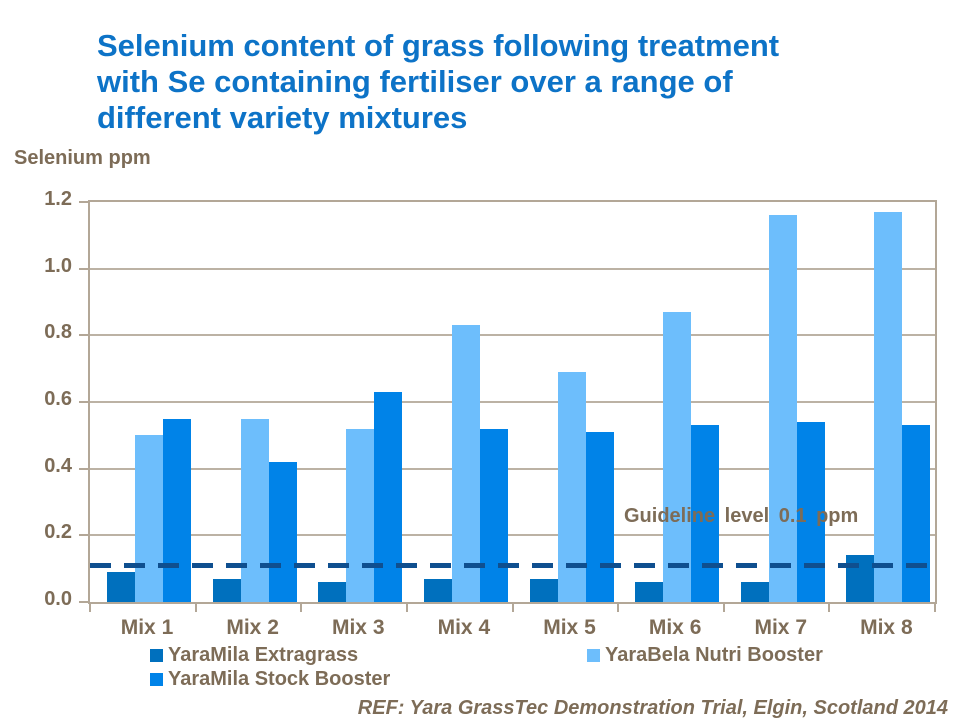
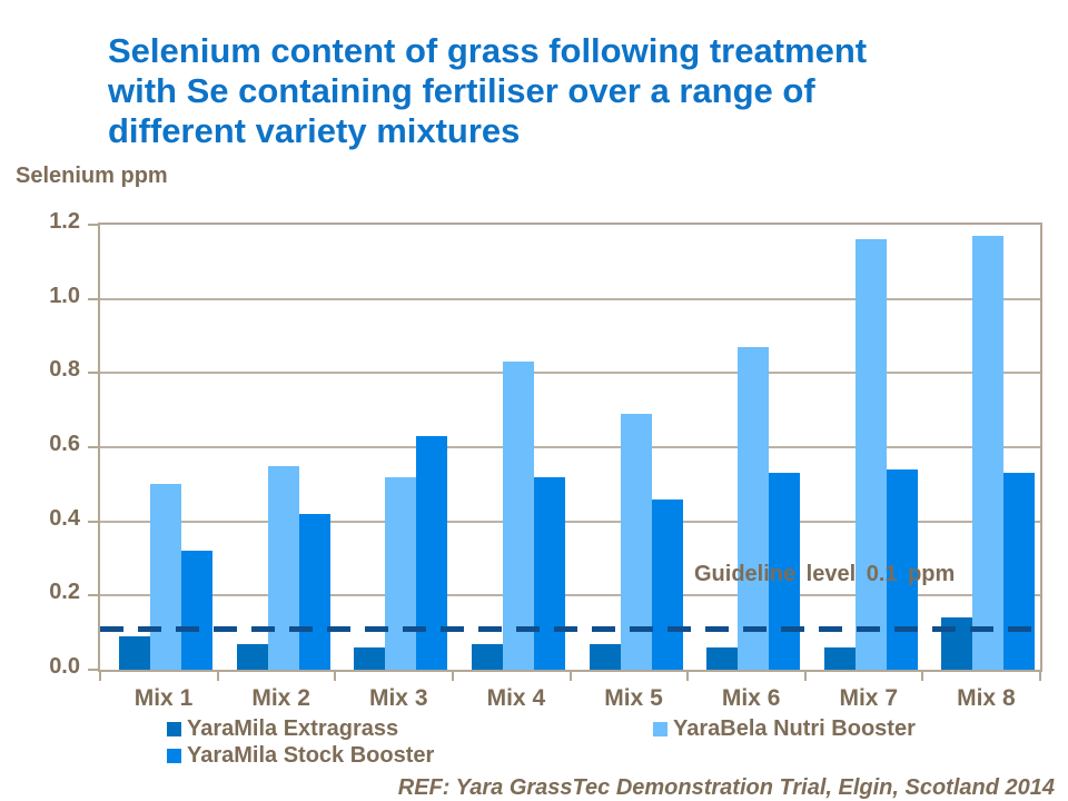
YaraMila Stock Booster/Mix 1: 0.55 -> 0.32
YaraMila Stock Booster/Mix 5: 0.51 -> 0.46
